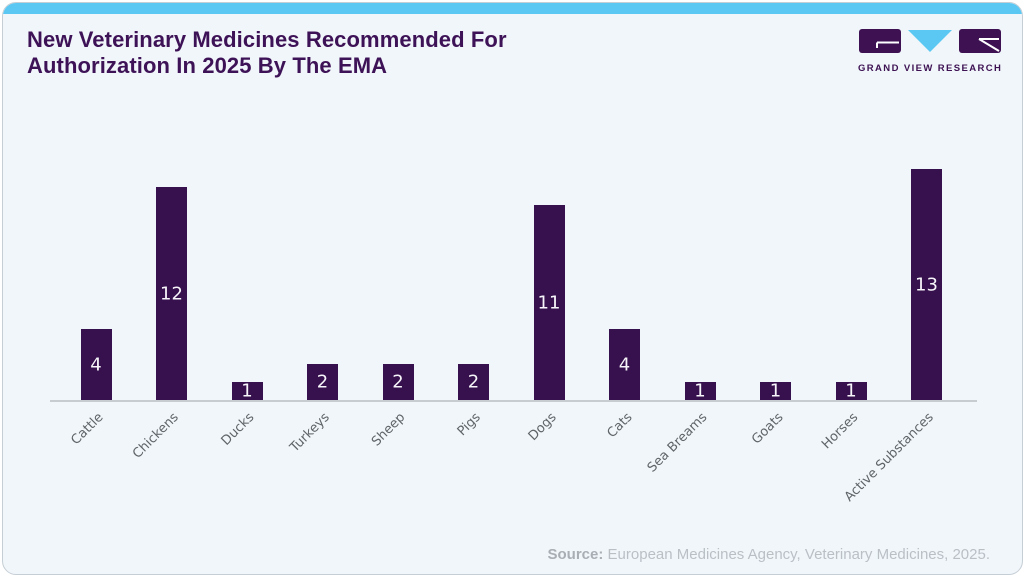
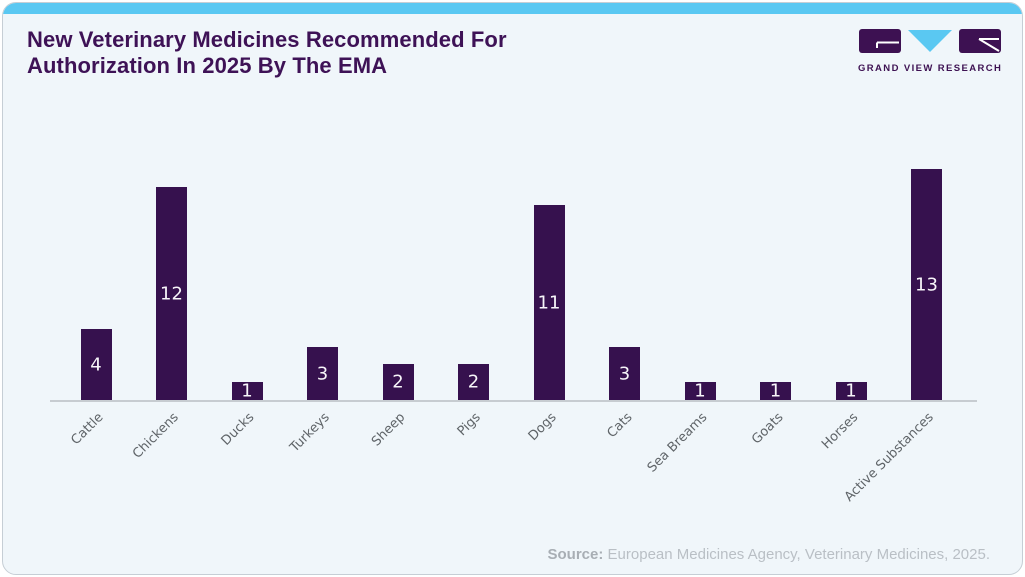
Turkeys: 2 -> 3
Cats: 4 -> 3
